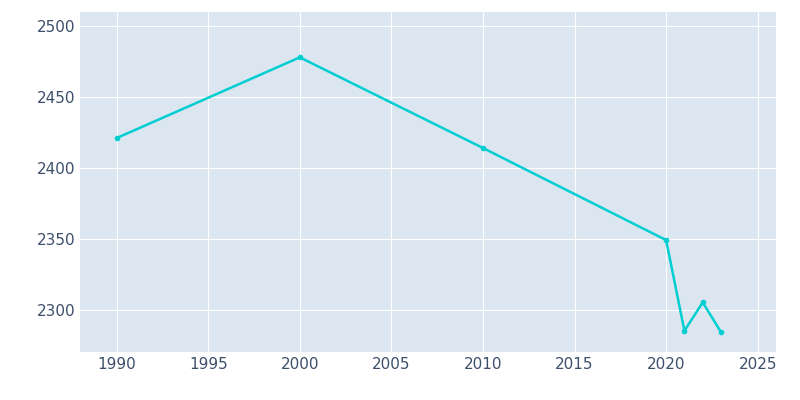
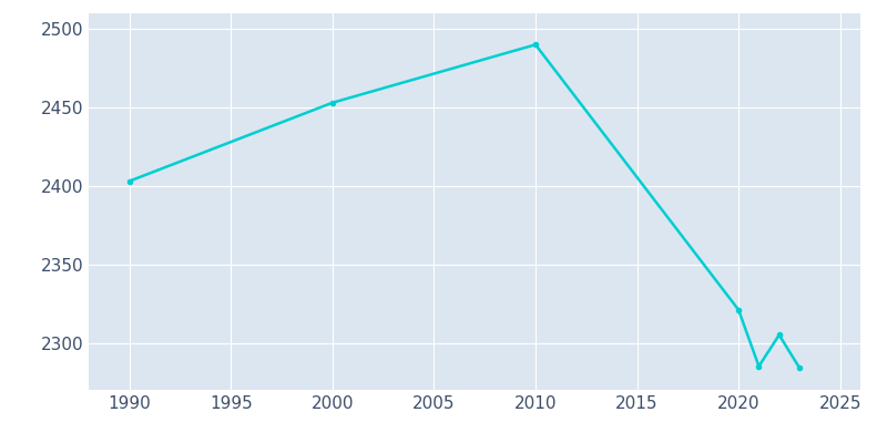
1990: 2421 -> 2403
2000: 2478 -> 2453
2010: 2414 -> 2490
2020: 2349 -> 2321
